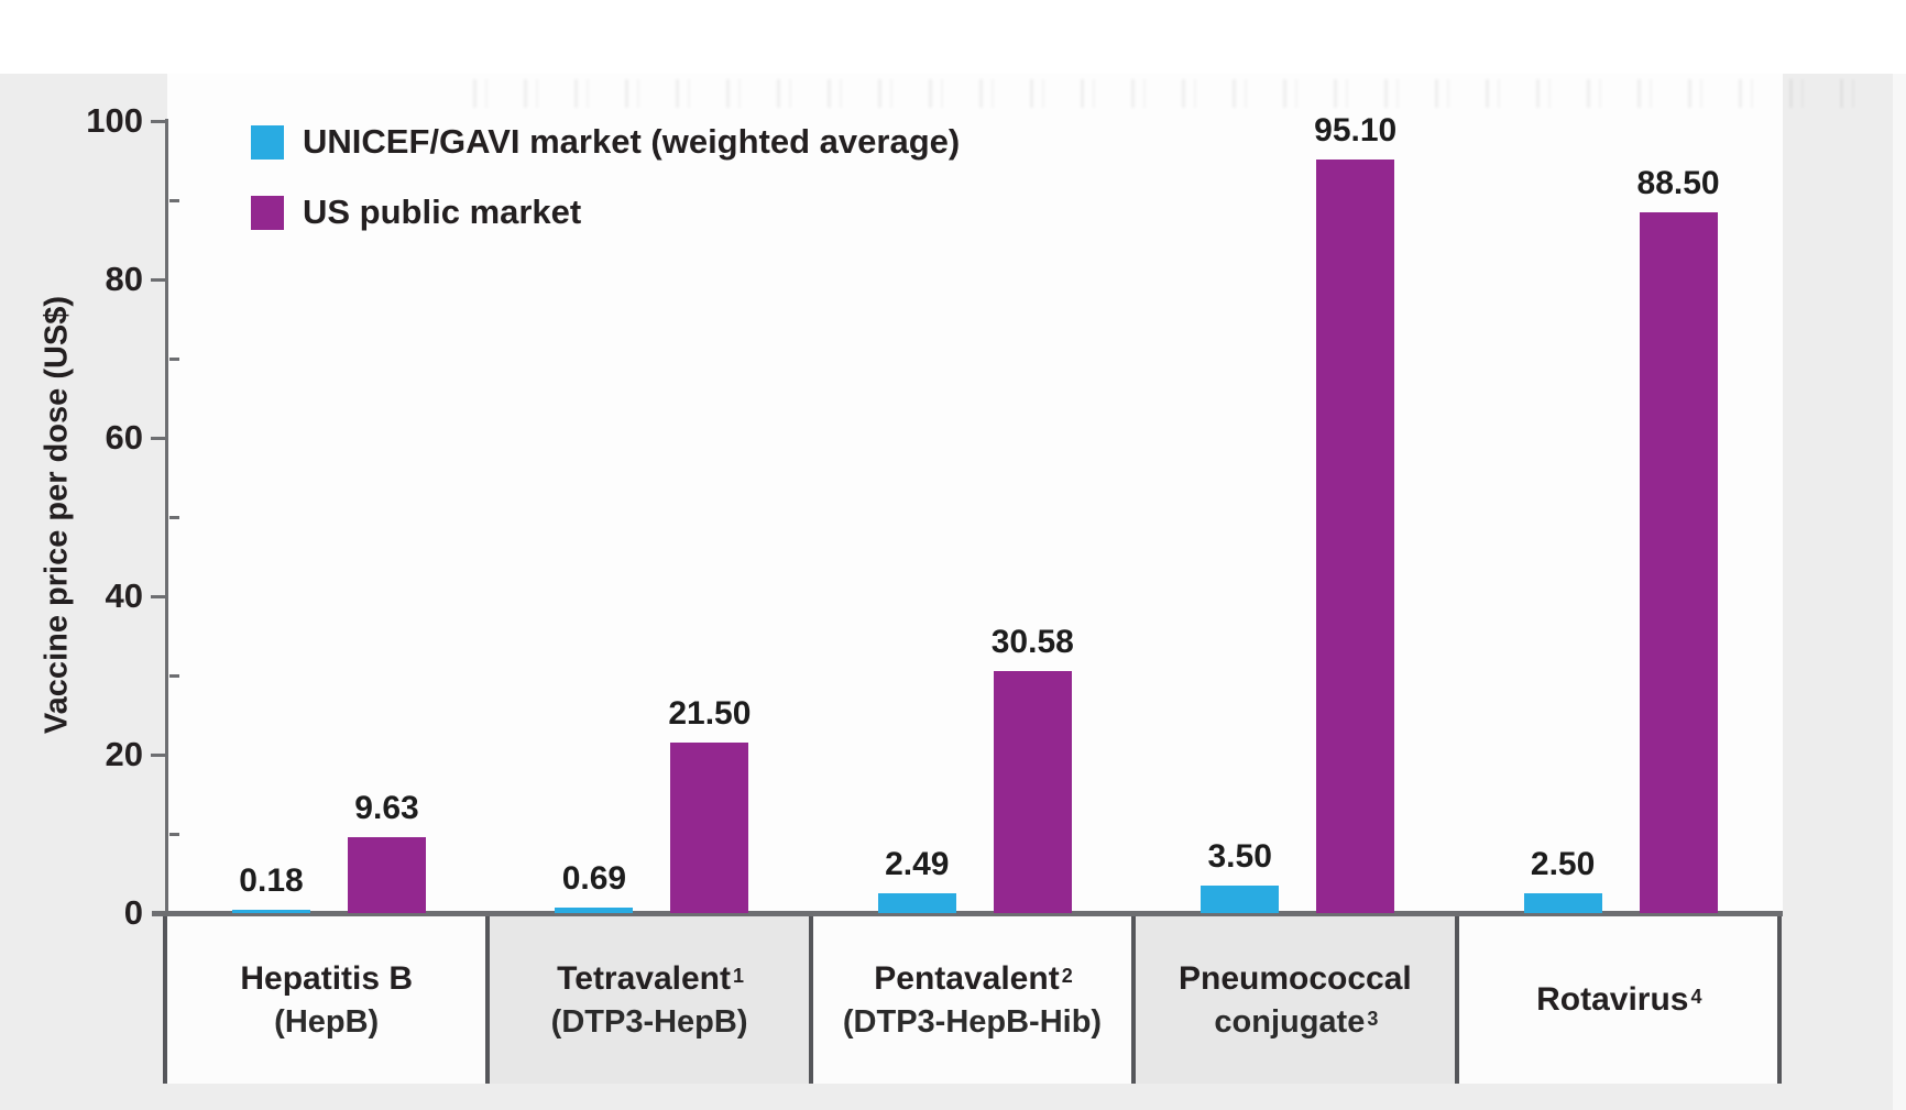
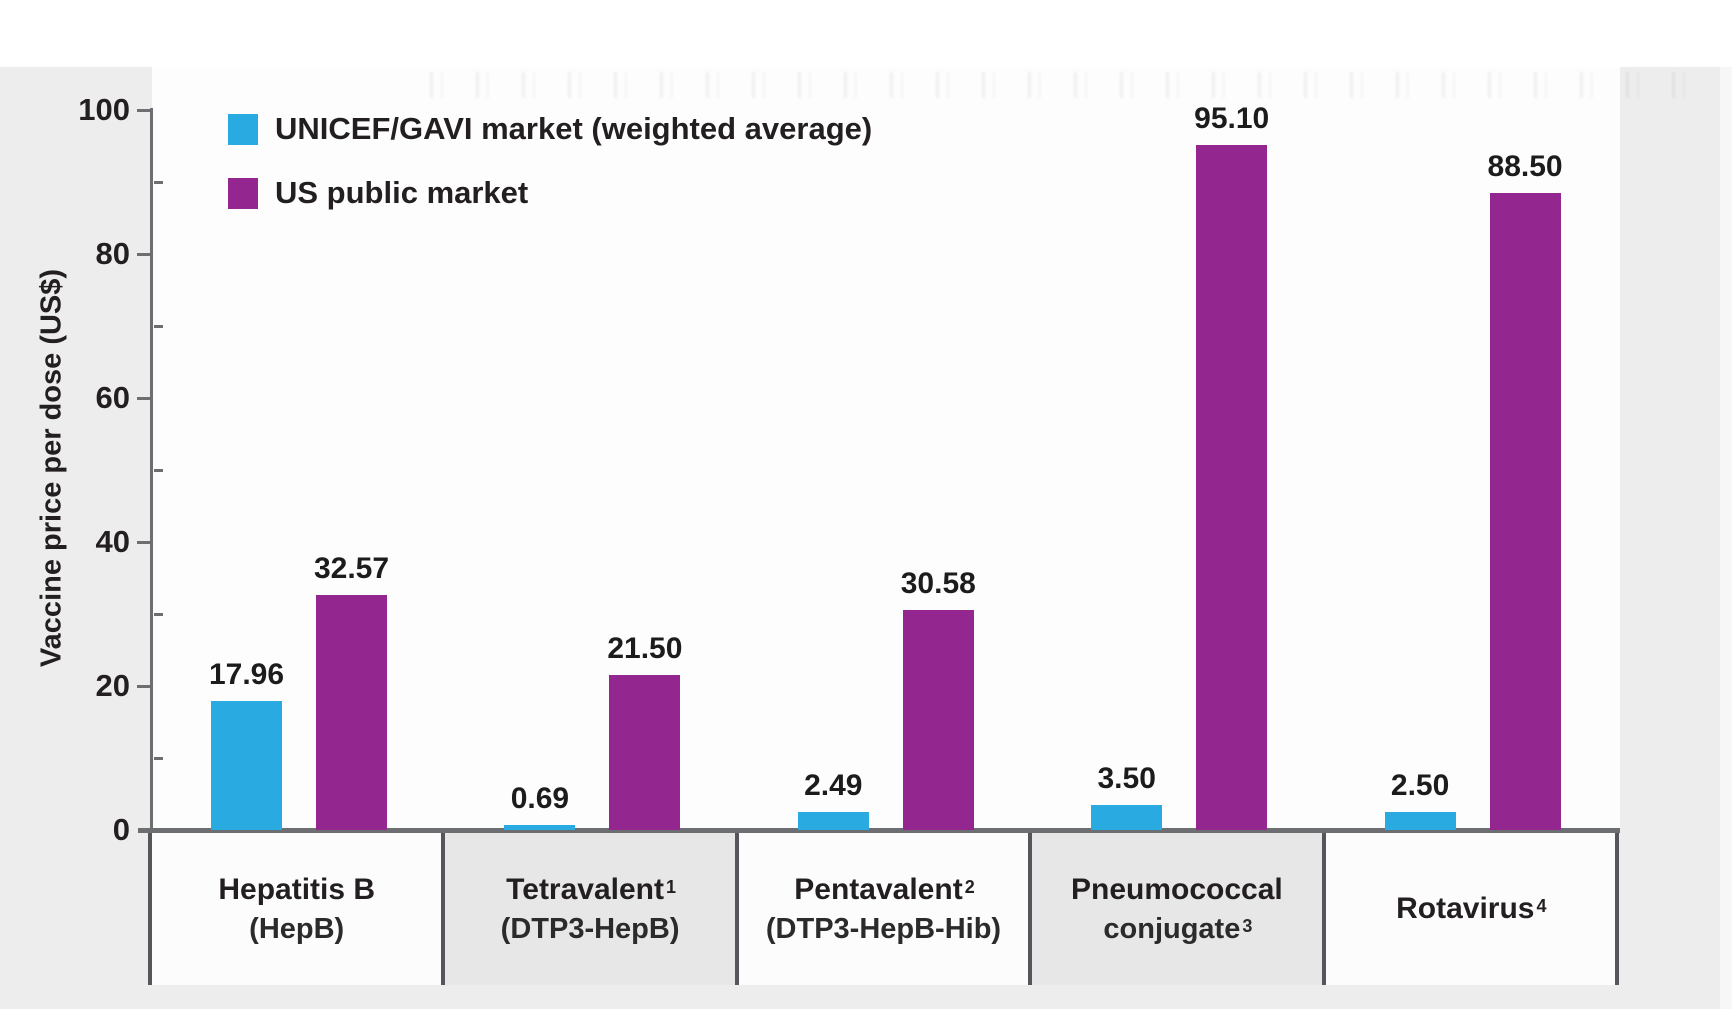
UNICEF/GAVI market (weighted average)/Hepatitis B (HepB): 0.18 -> 17.96
US public market/Hepatitis B (HepB): 9.63 -> 32.57
